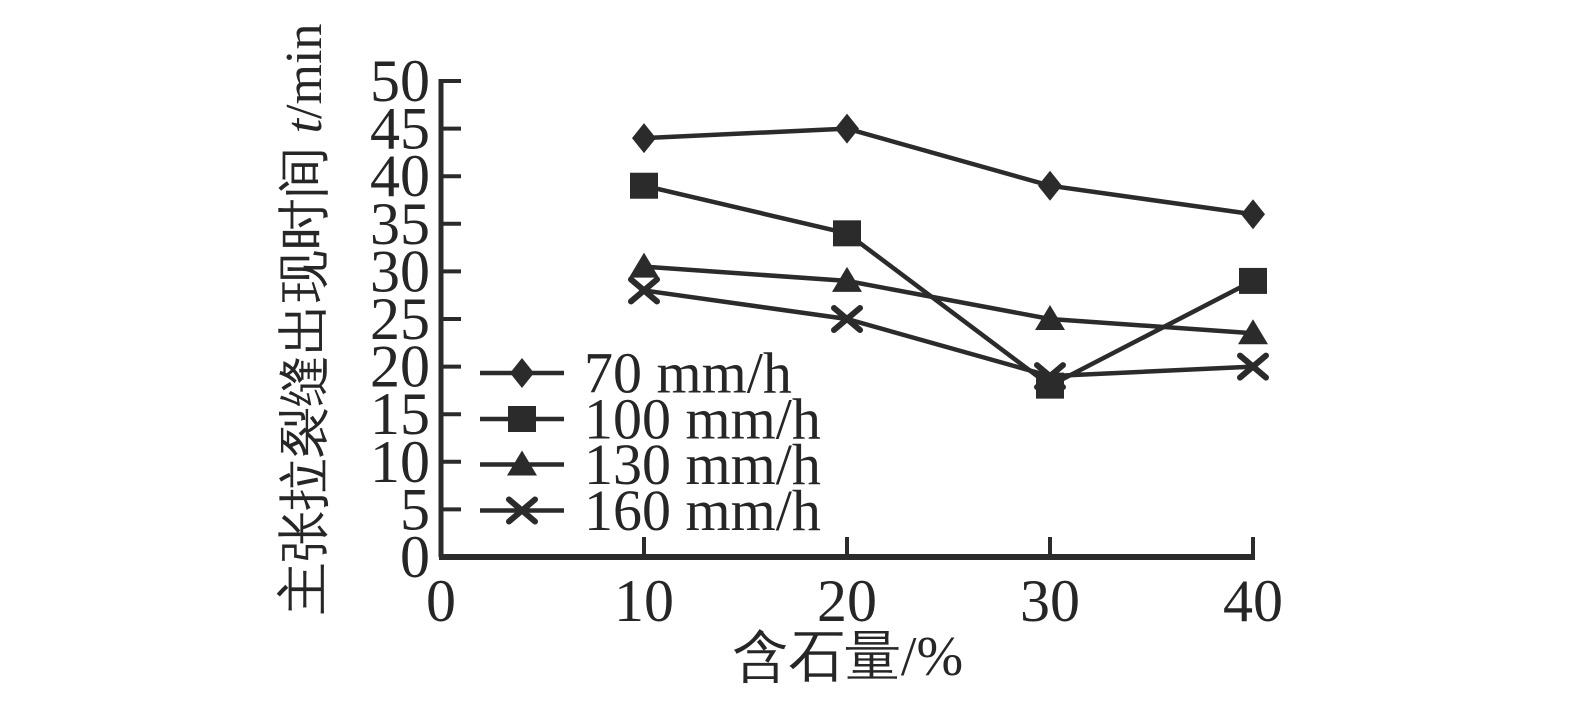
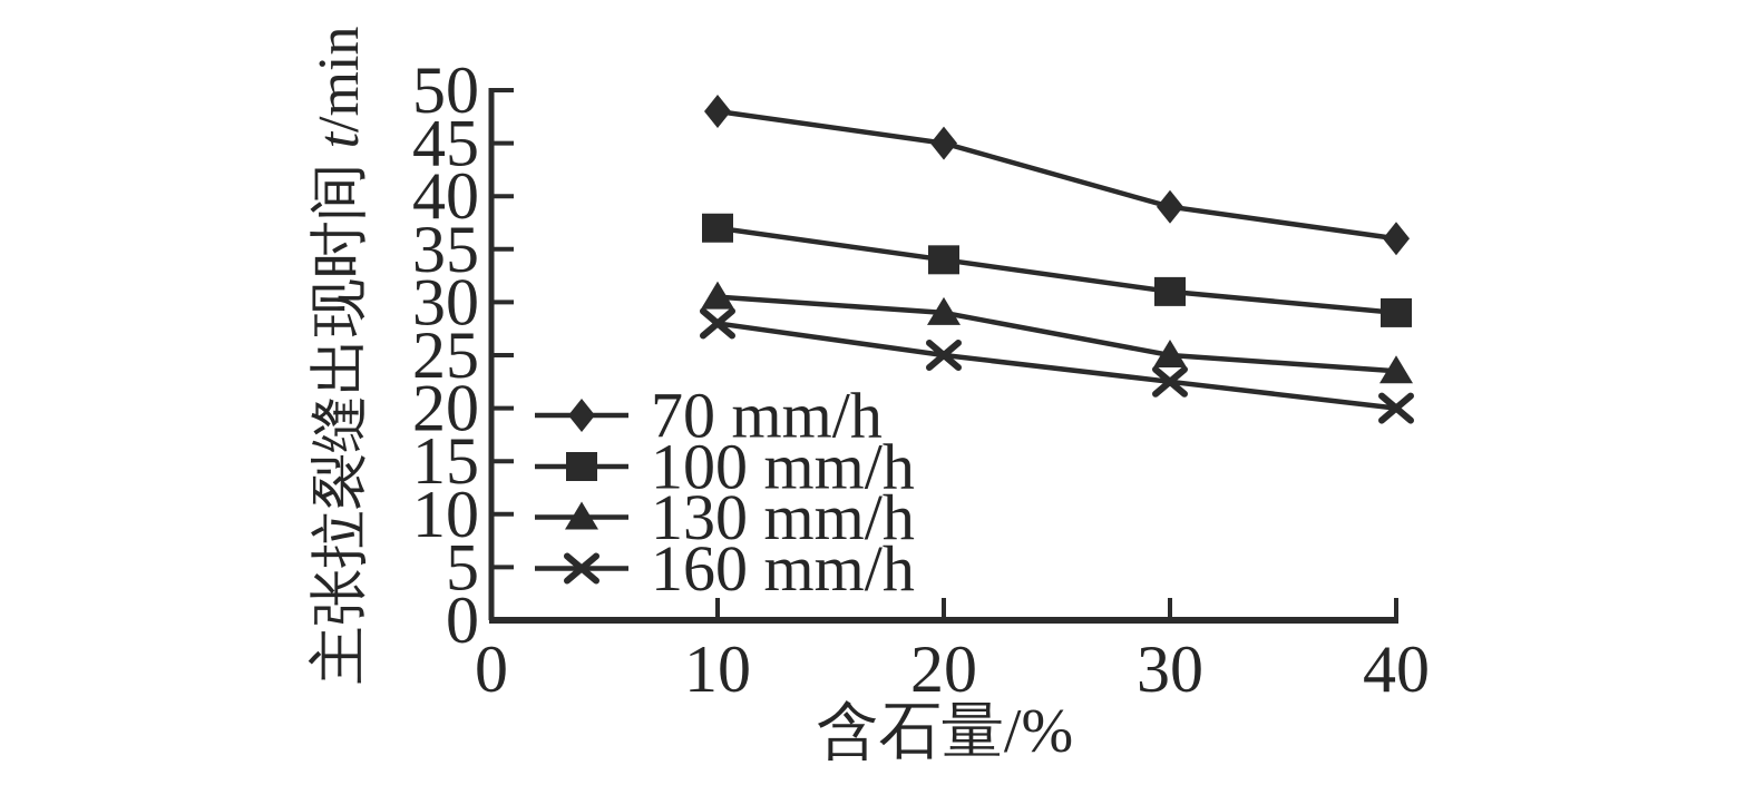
70 mm/h/10: 44 -> 48
100 mm/h/10: 39 -> 37
100 mm/h/30: 18 -> 31
160 mm/h/30: 19 -> 22
